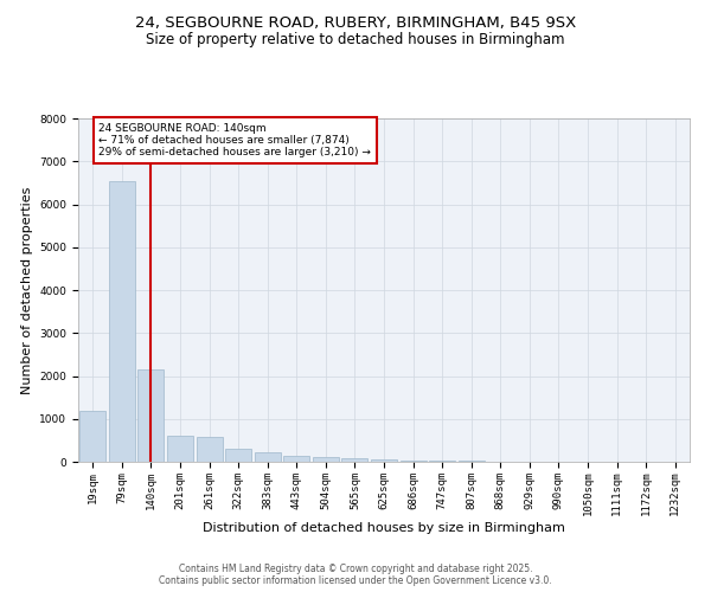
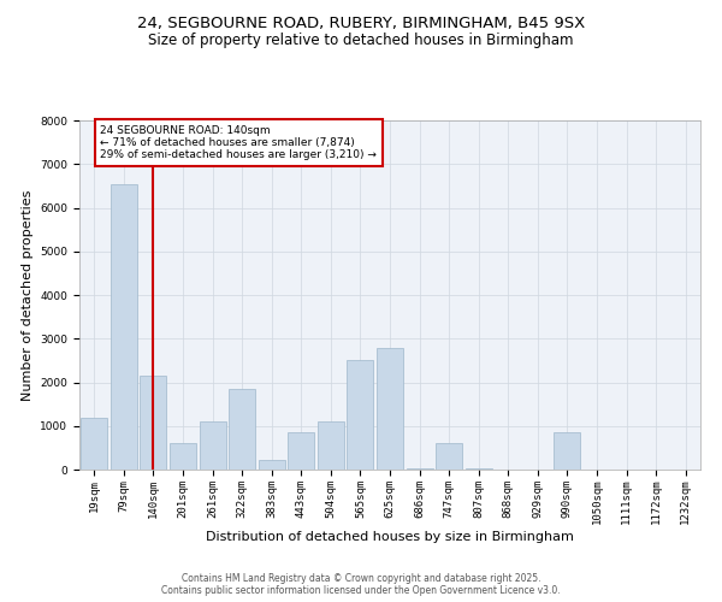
261sqm: 580 -> 1100
322sqm: 290 -> 1850
443sqm: 130 -> 850
504sqm: 110 -> 1100
565sqm: 80 -> 2500
625sqm: 50 -> 2800
747sqm: 20 -> 600
990sqm: 0 -> 850
